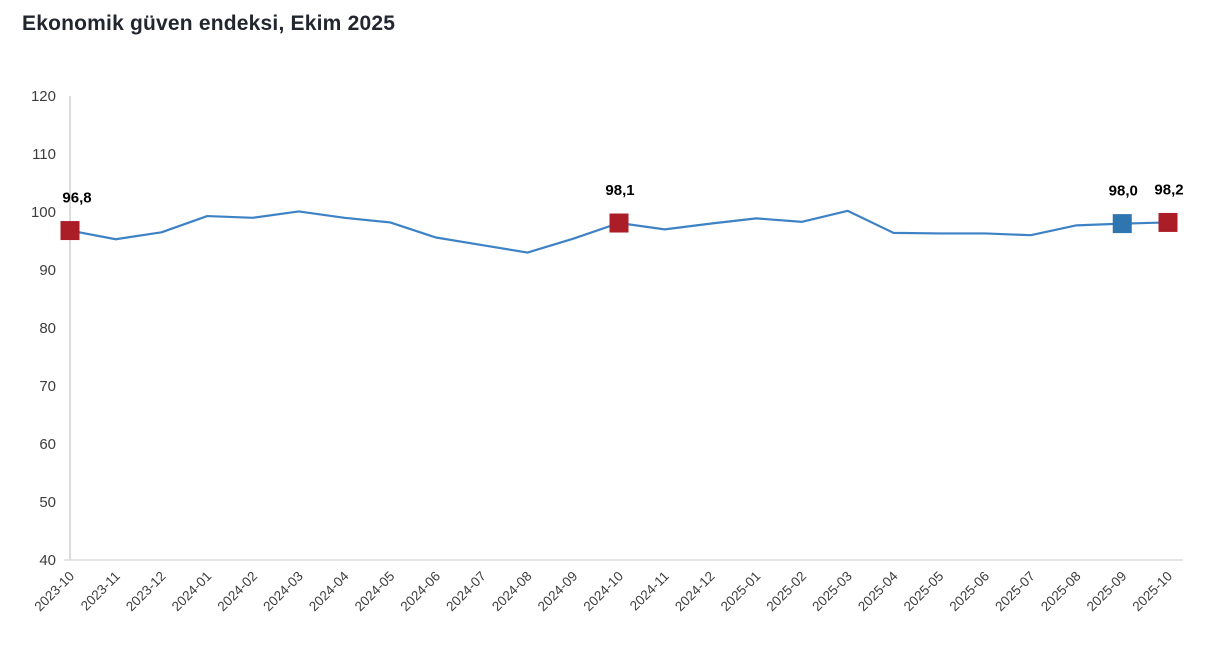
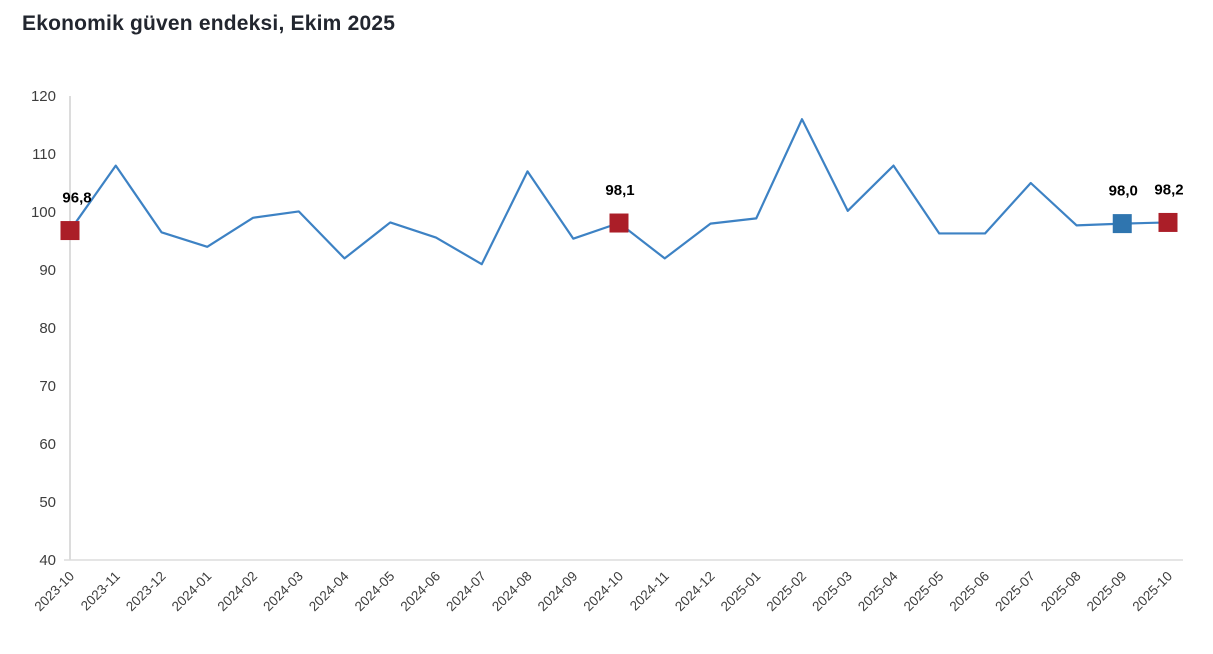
2023-11: 95 -> 108
2024-01: 99 -> 94
2024-04: 99 -> 92
2024-07: 94 -> 91
2024-08: 93 -> 107
2024-11: 97 -> 92
2025-02: 98 -> 116
2025-04: 96 -> 108
2025-07: 96 -> 105
